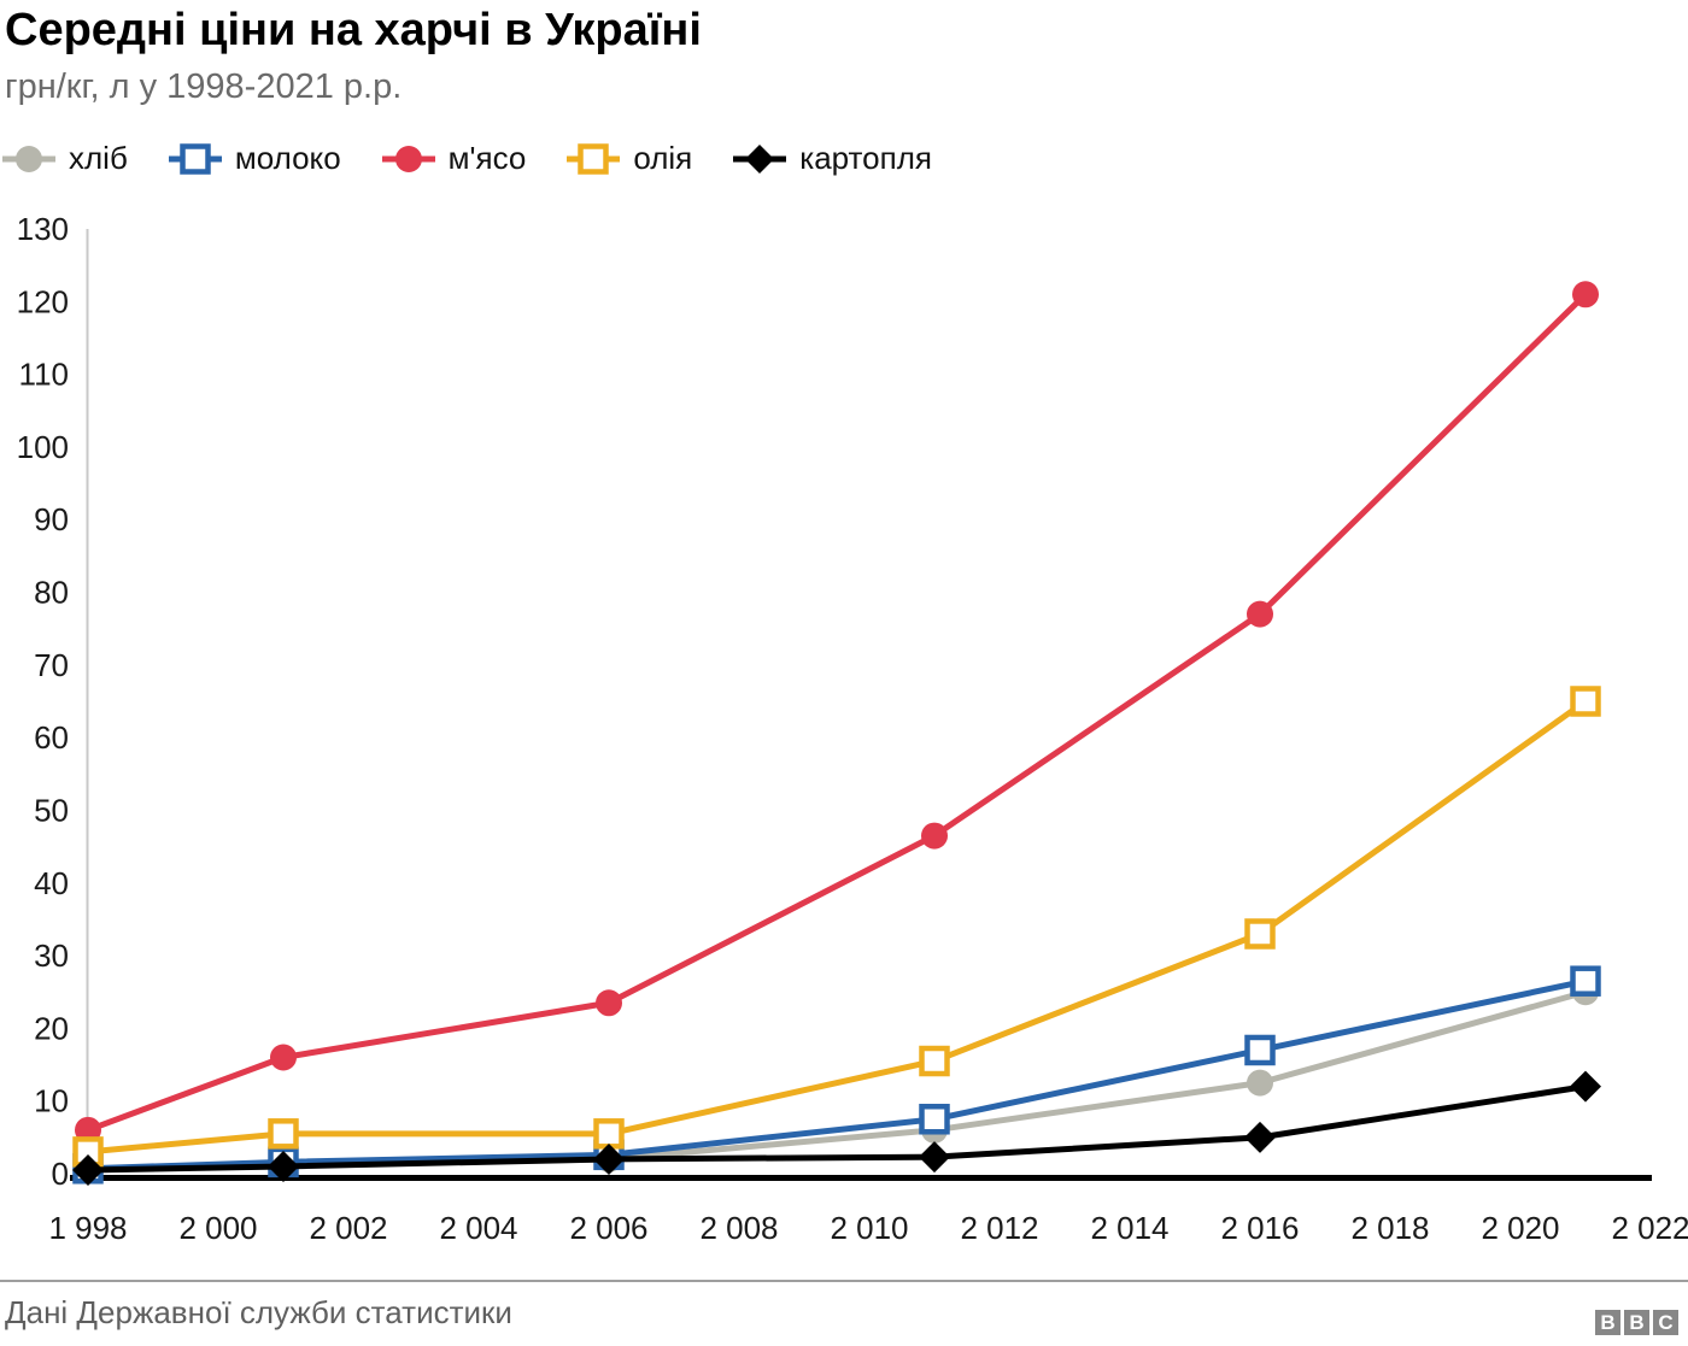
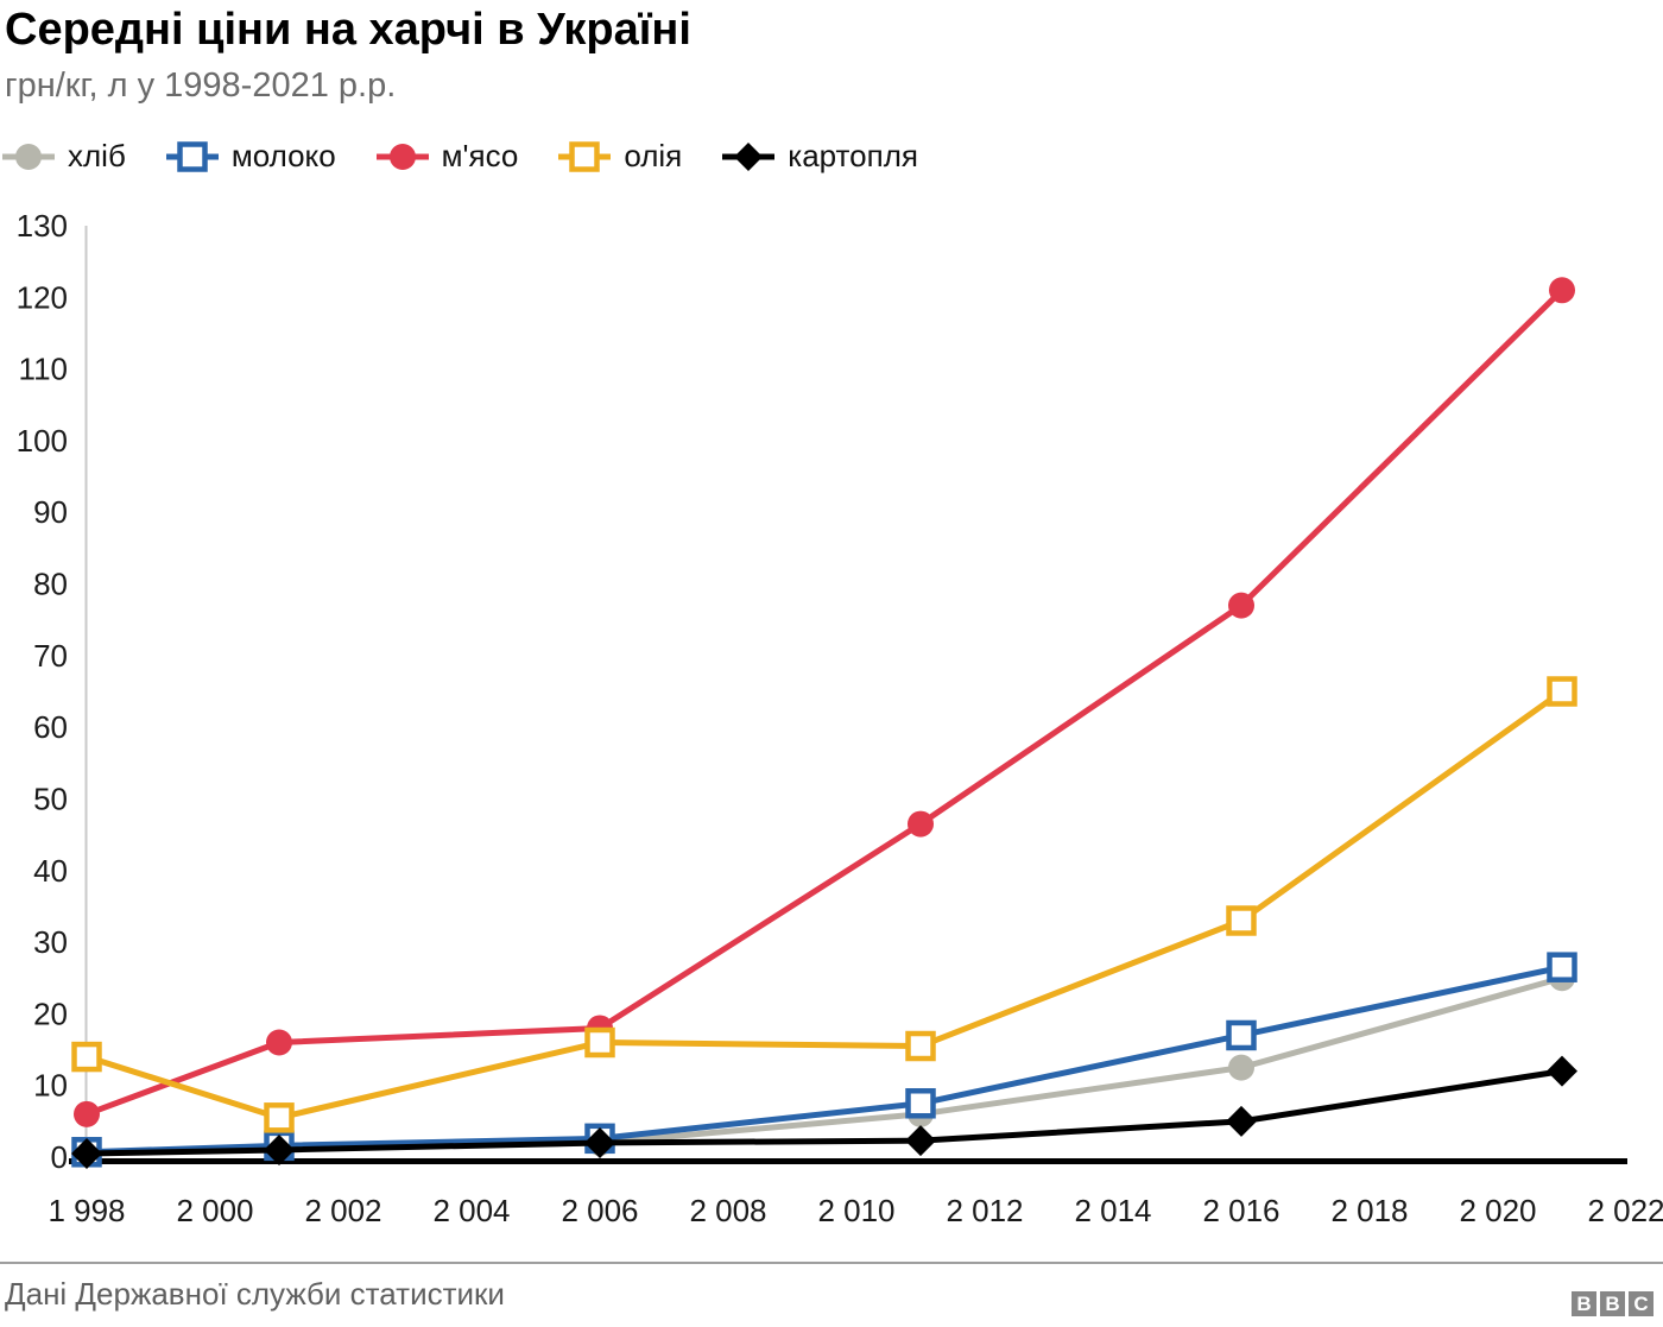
олія/1998: 3 -> 14
м'ясо/2006: 24 -> 18
олія/2006: 6 -> 16
